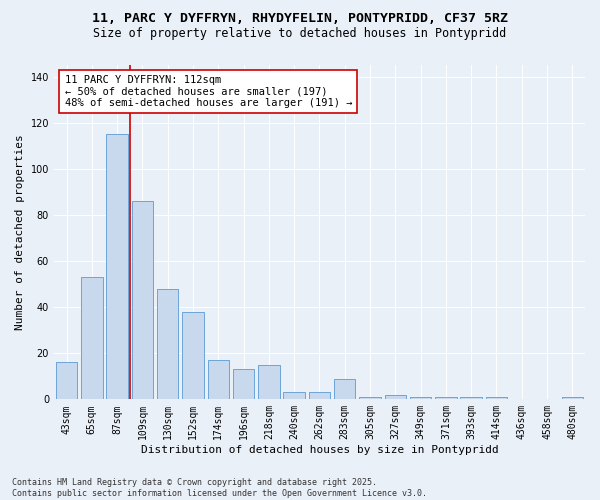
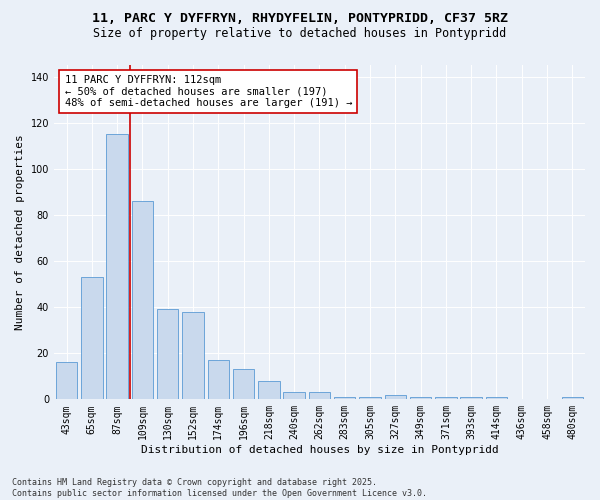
130sqm: 48 -> 39
218sqm: 15 -> 8
283sqm: 9 -> 1
